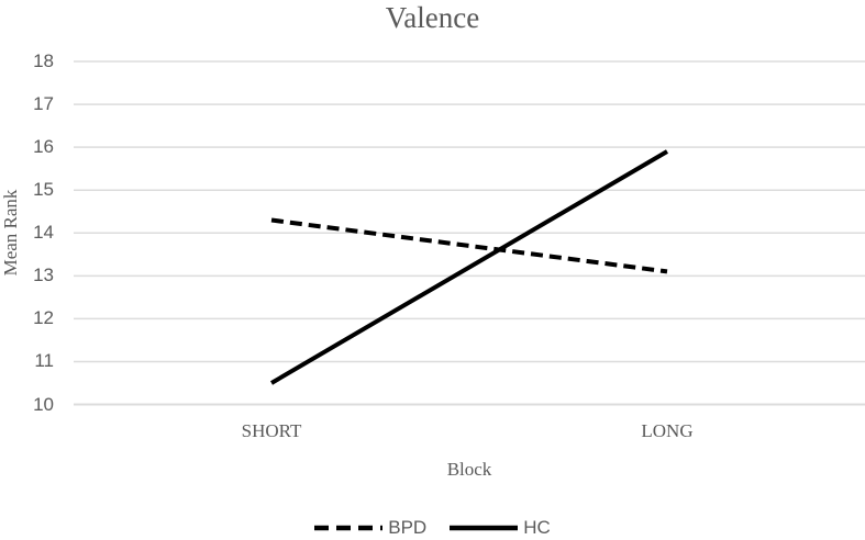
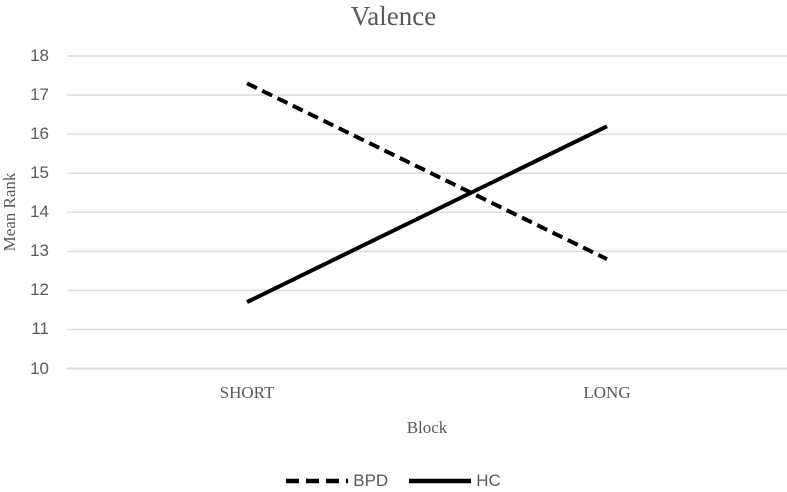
BPD/SHORT: 14.3 -> 17.3
HC/SHORT: 10.5 -> 11.7
BPD/LONG: 13.1 -> 12.8
HC/LONG: 15.9 -> 16.2
